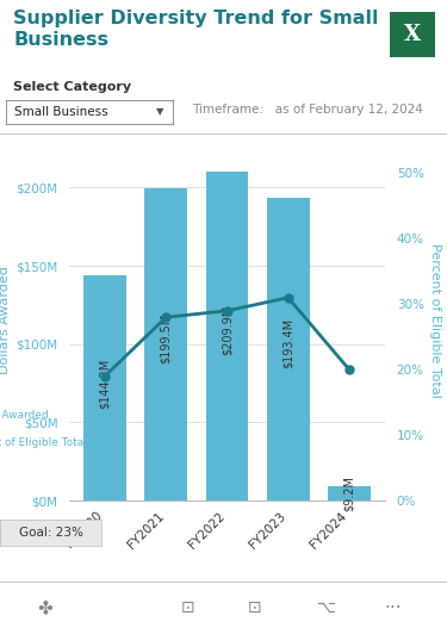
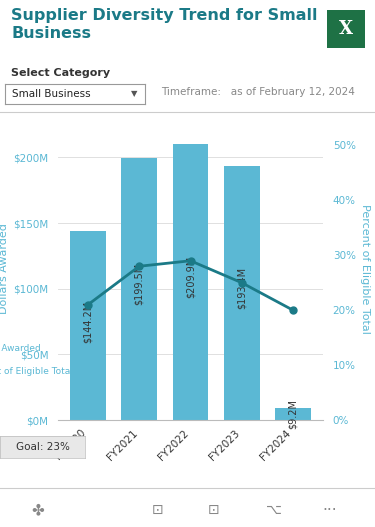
Percent of Eligible Total/FY2020: 19% -> 21%
Percent of Eligible Total/FY2023: 31% -> 25%
